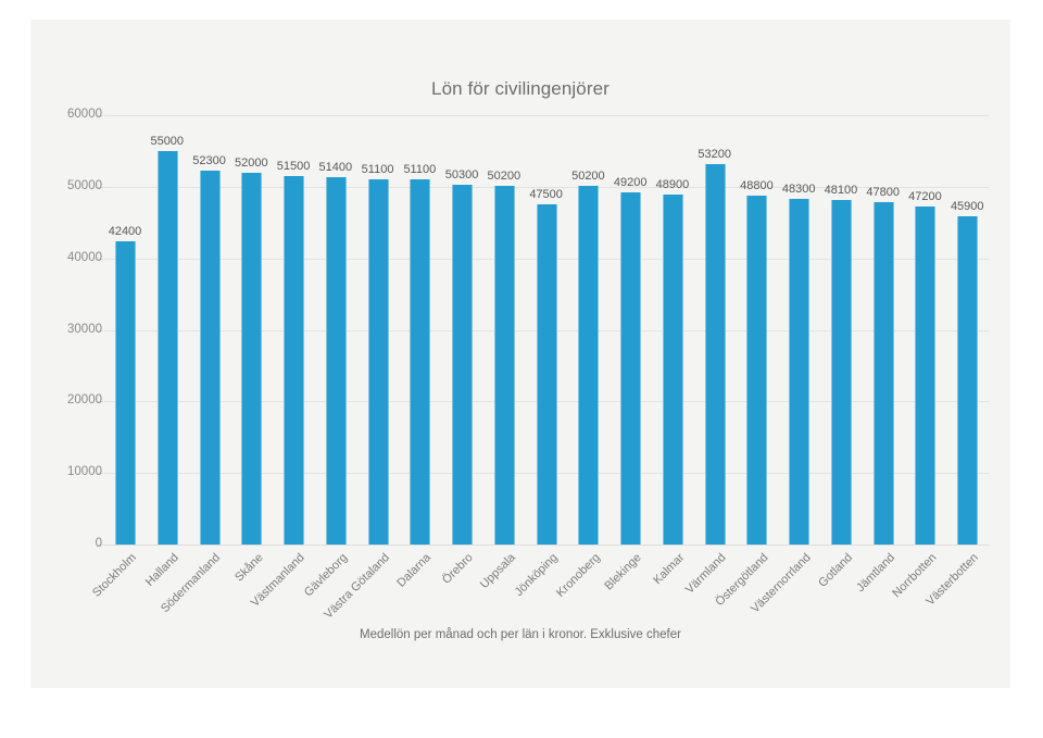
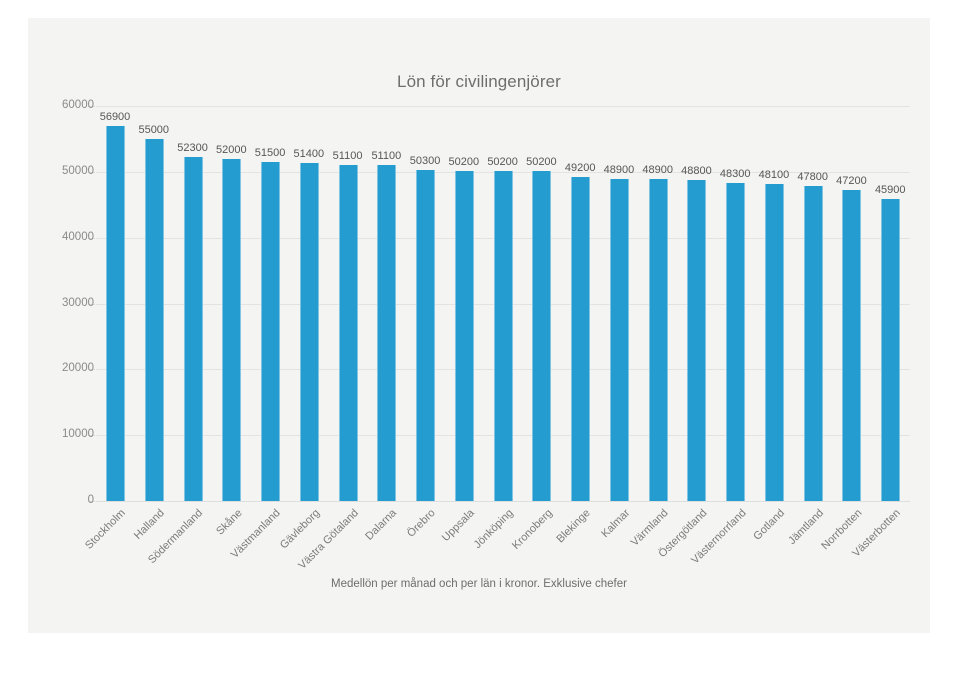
Stockholm: 42400 -> 56900
Jönköping: 47500 -> 50200
Värmland: 53200 -> 48900
